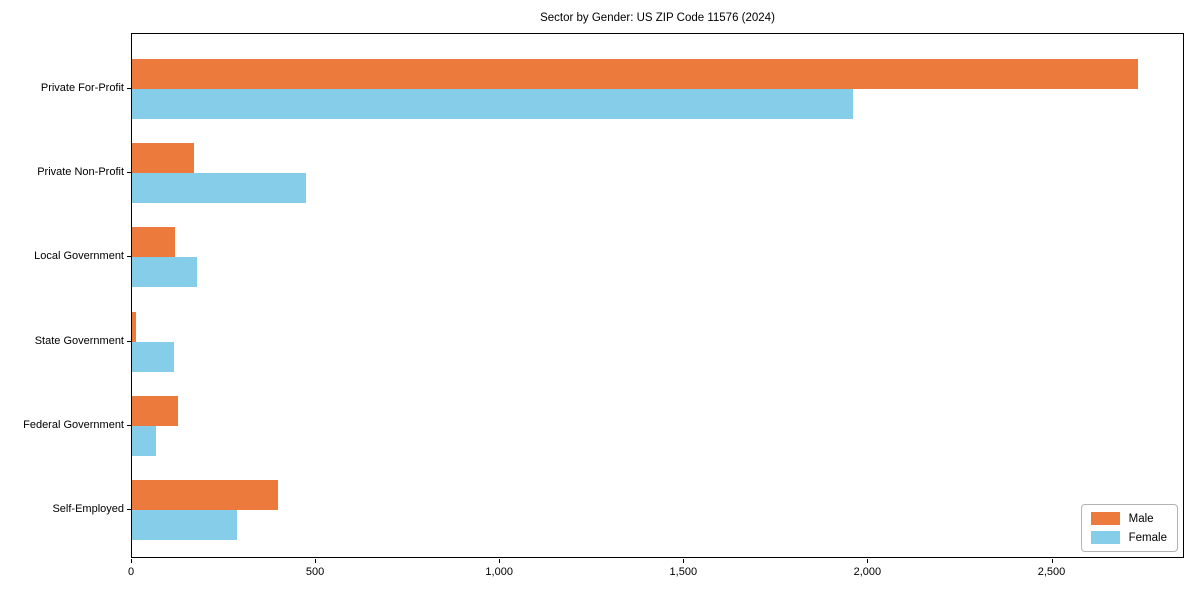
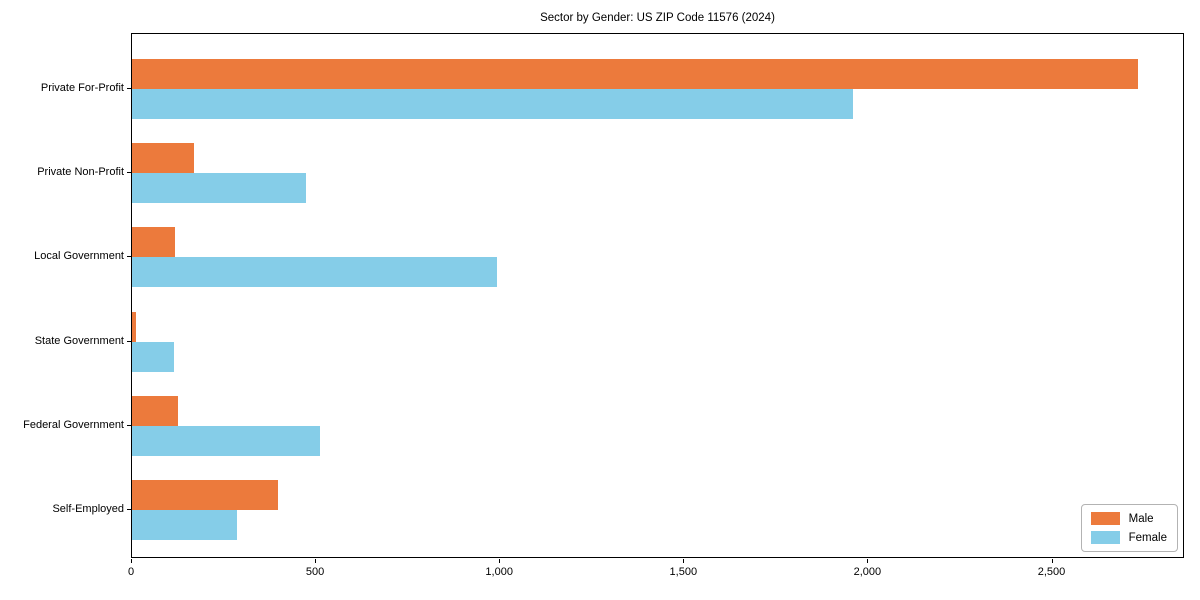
Female/Local Government: 180 -> 990
Female/Federal Government: 60 -> 510
